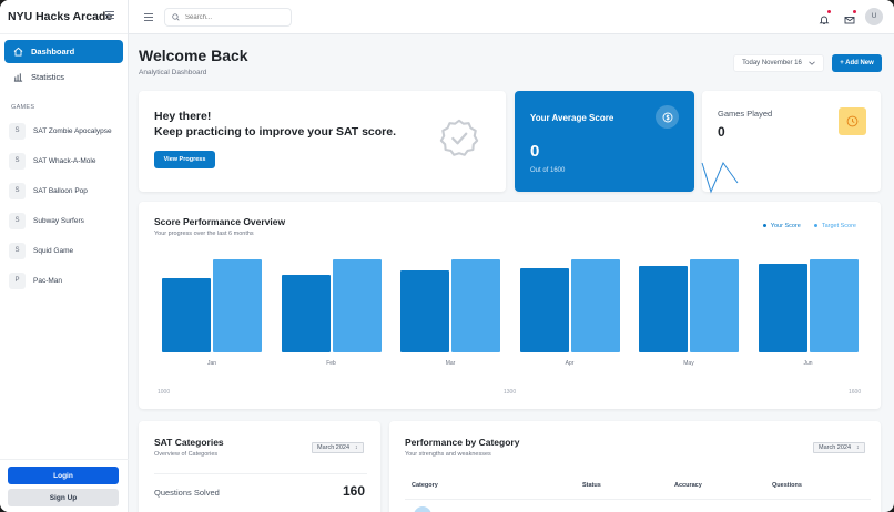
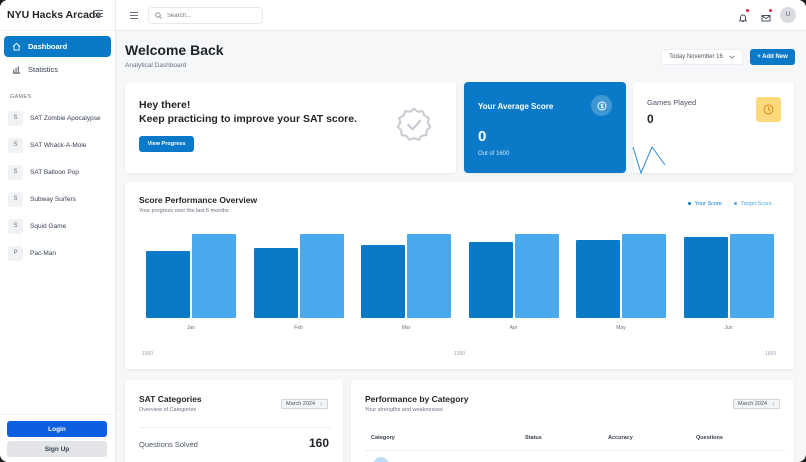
Your Score/Mar: 1410 -> 1390
Your Score/Jun: 1520 -> 1540
